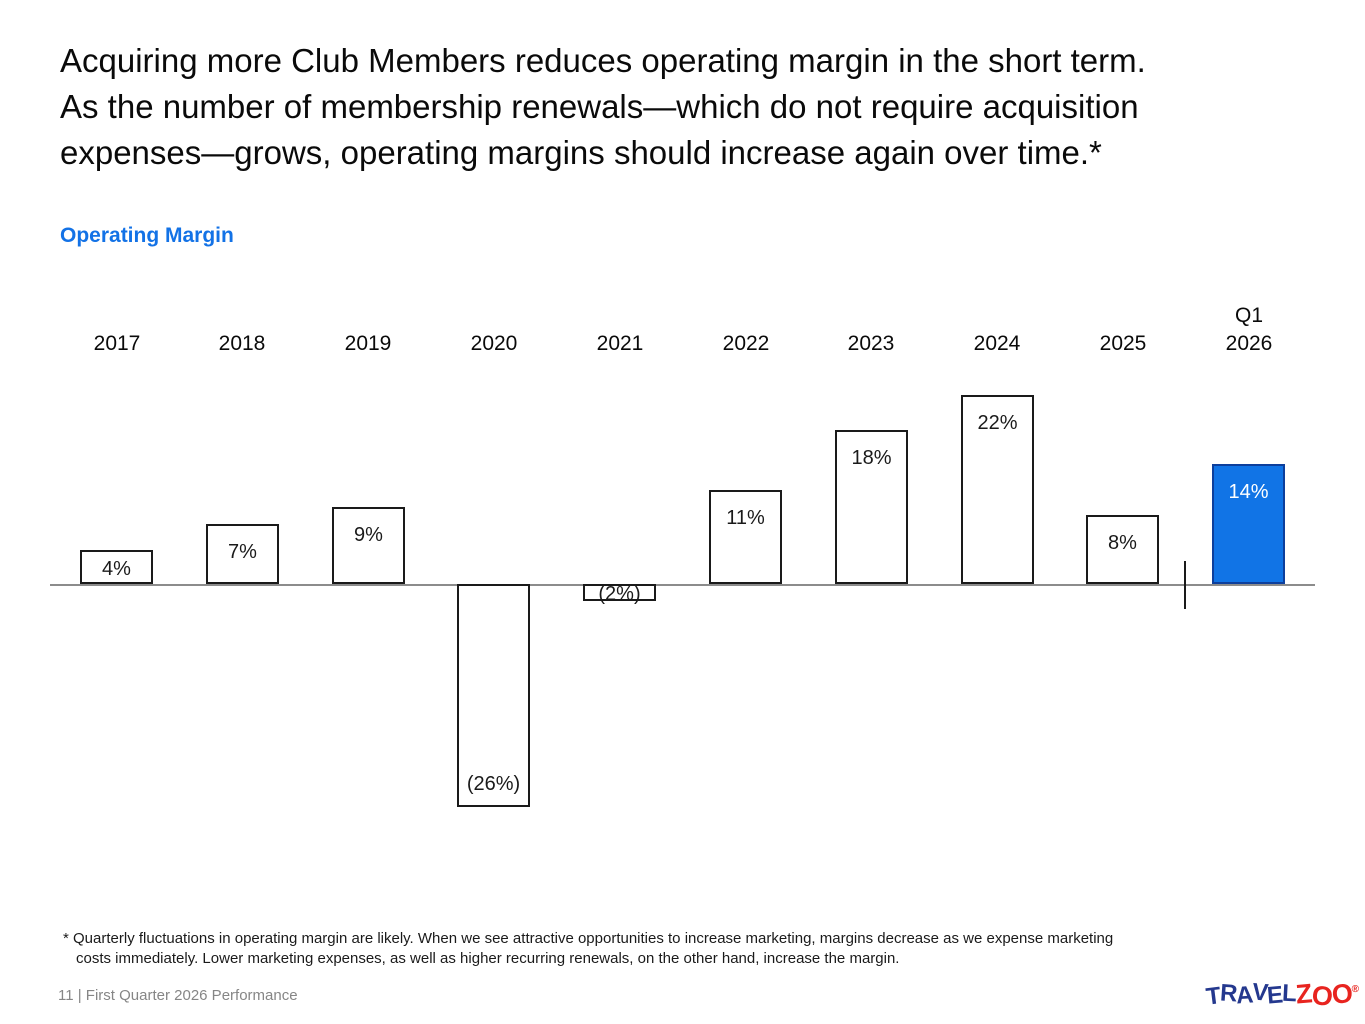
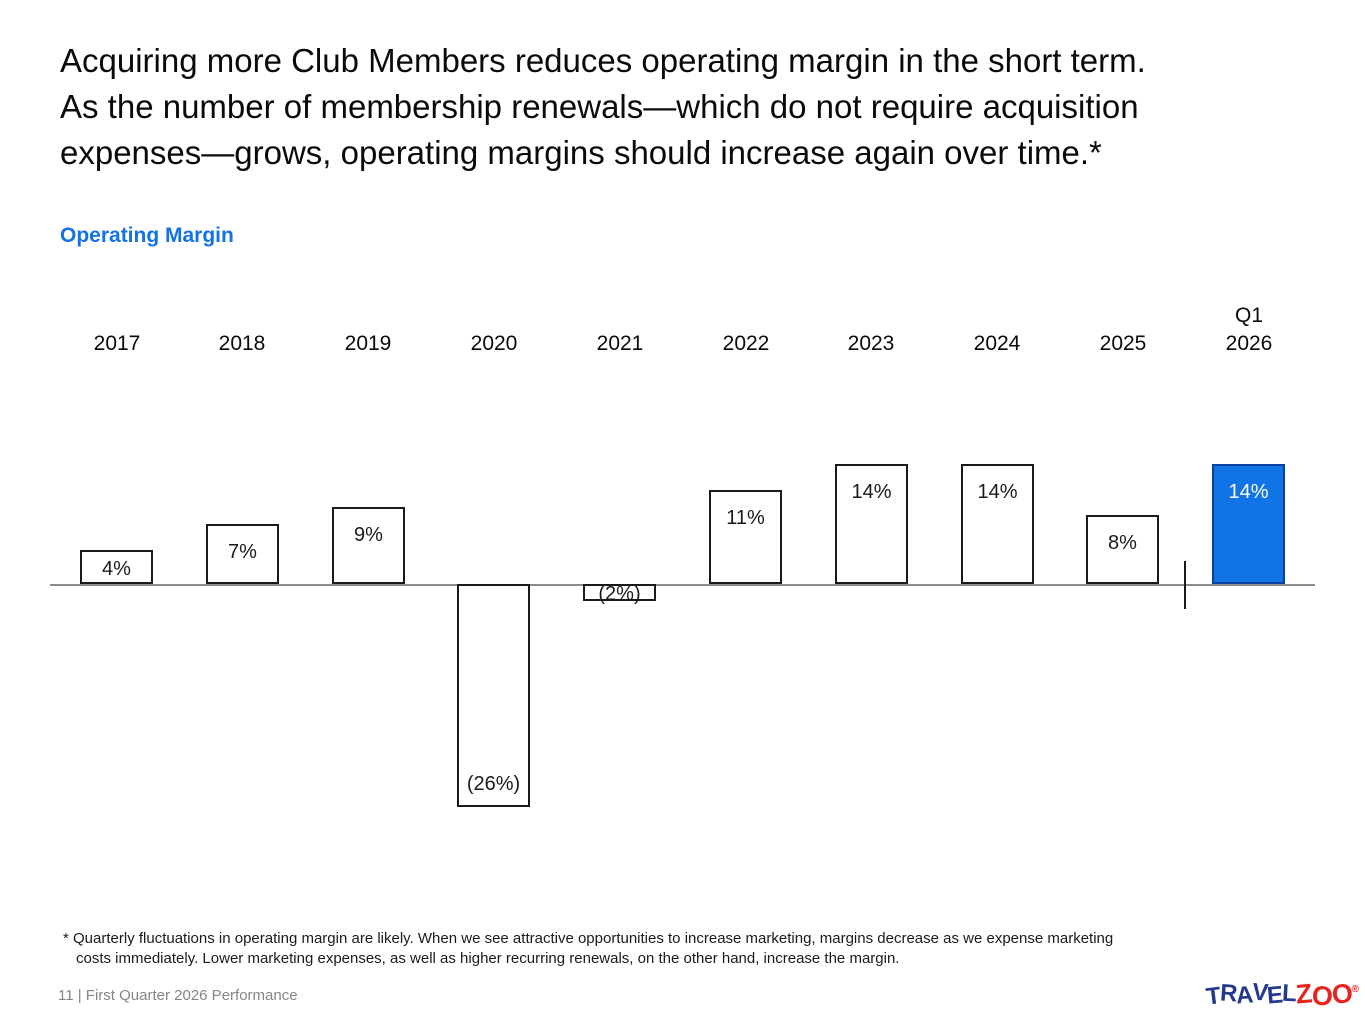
2023: 18% -> 14%
2024: 22% -> 14%
